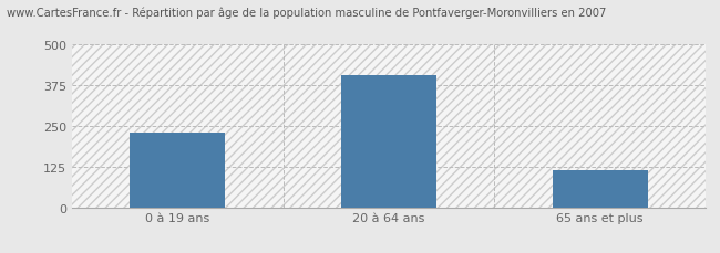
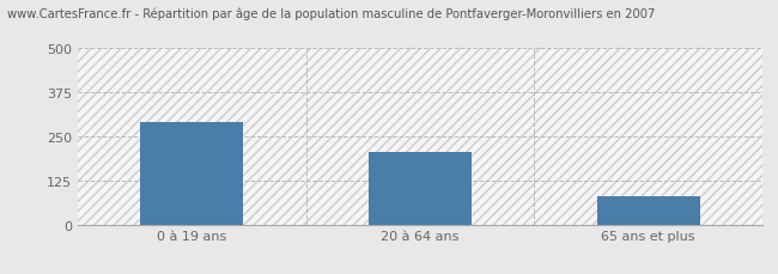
0 à 19 ans: 230 -> 290
20 à 64 ans: 405 -> 205
65 ans et plus: 115 -> 80
